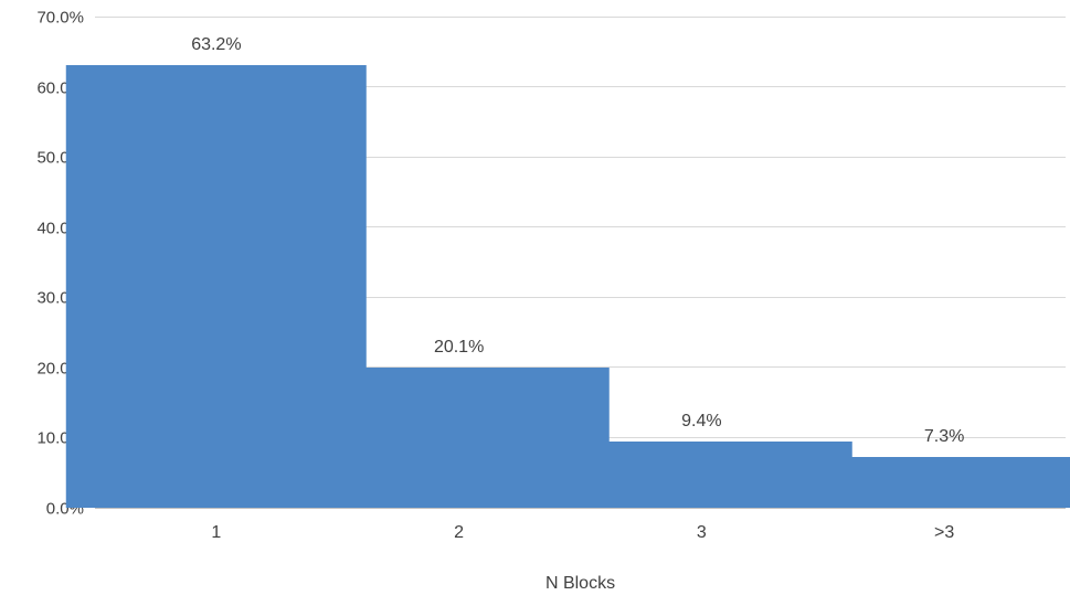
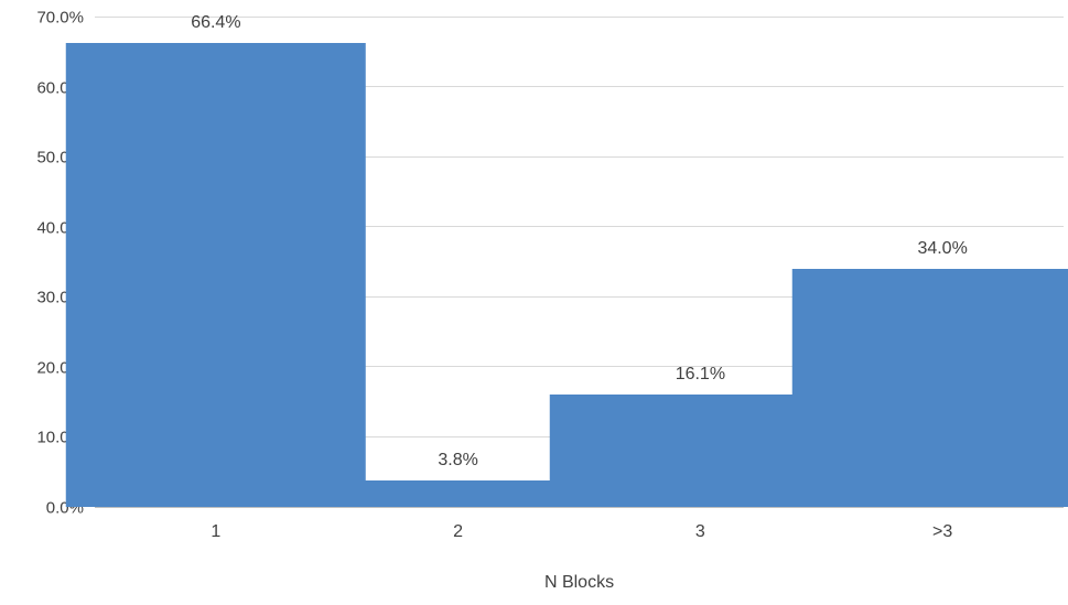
1: 63.2% -> 66.4%
2: 20.1% -> 3.8%
3: 9.4% -> 16.1%
>3: 7.3% -> 34.0%
